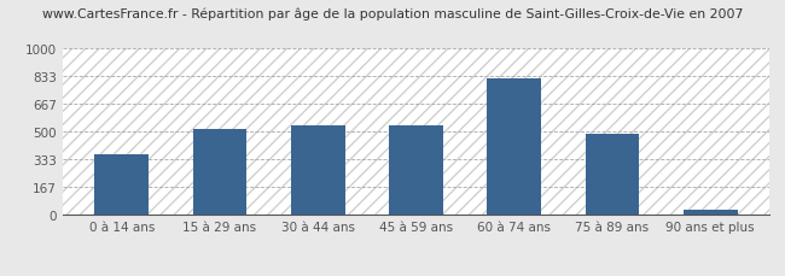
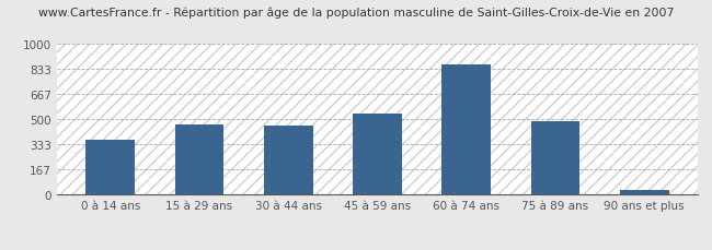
15 à 29 ans: 520 -> 470
30 à 44 ans: 540 -> 460
60 à 74 ans: 820 -> 870
